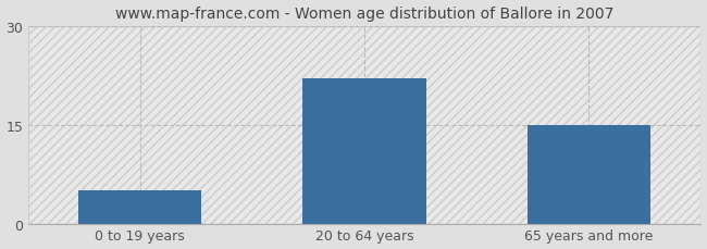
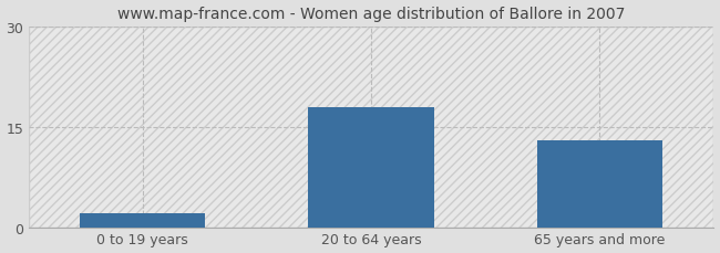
0 to 19 years: 5 -> 2
20 to 64 years: 22 -> 18
65 years and more: 15 -> 13
